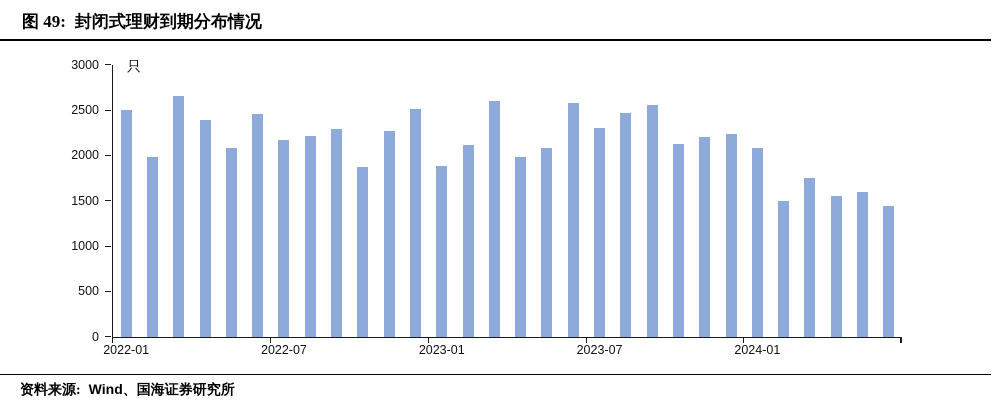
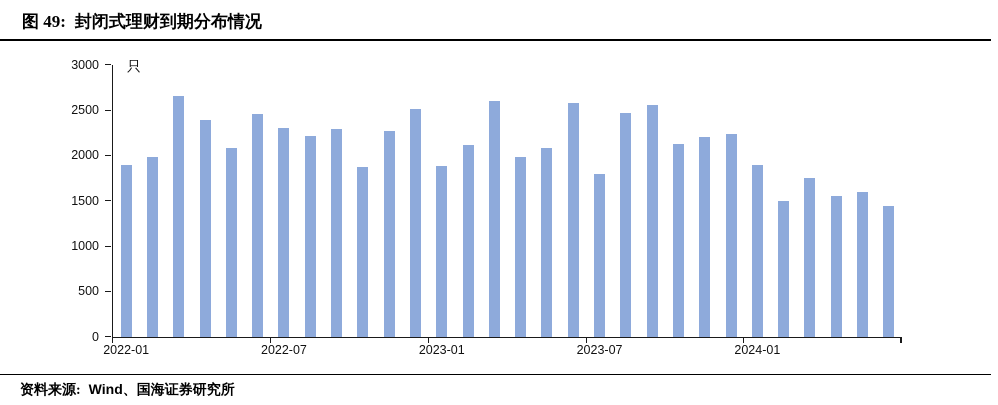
2022-01: 2500 -> 1900
2022-07: 2200 -> 2300
2023-07: 2300 -> 1800
2024-01: 2100 -> 1900
